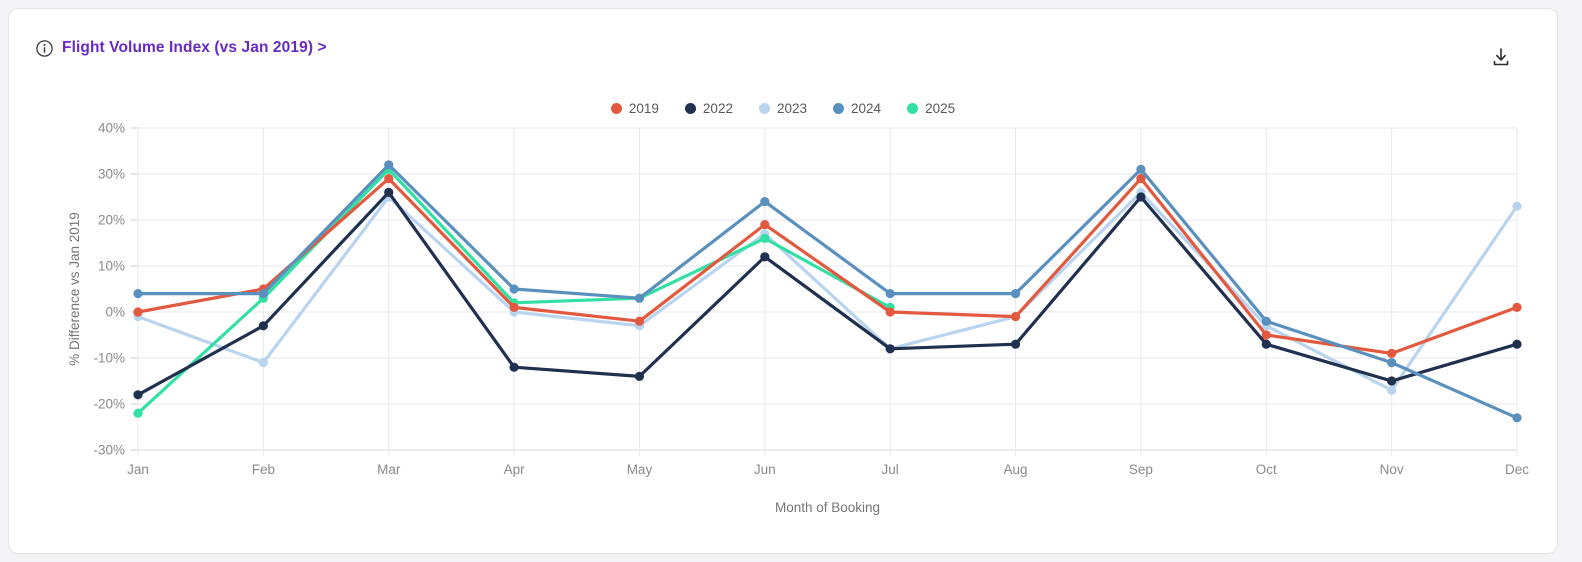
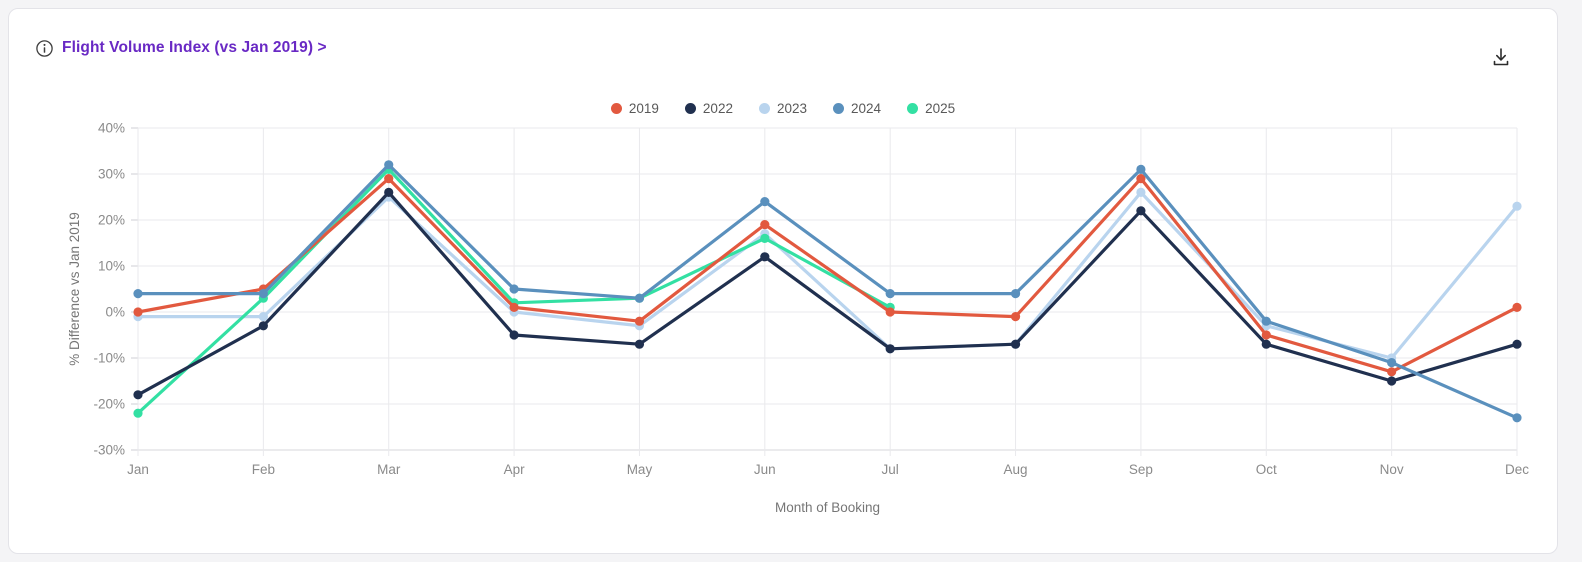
2023/Feb: -11% -> -1%
2022/Apr: -12% -> -5%
2022/May: -14% -> -7%
2023/Aug: -1% -> -7%
2022/Sep: 25% -> 22%
2019/Nov: -9% -> -13%
2023/Nov: -17% -> -10%
